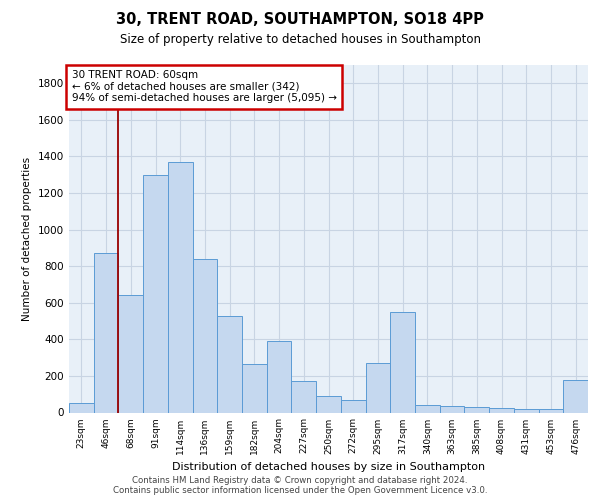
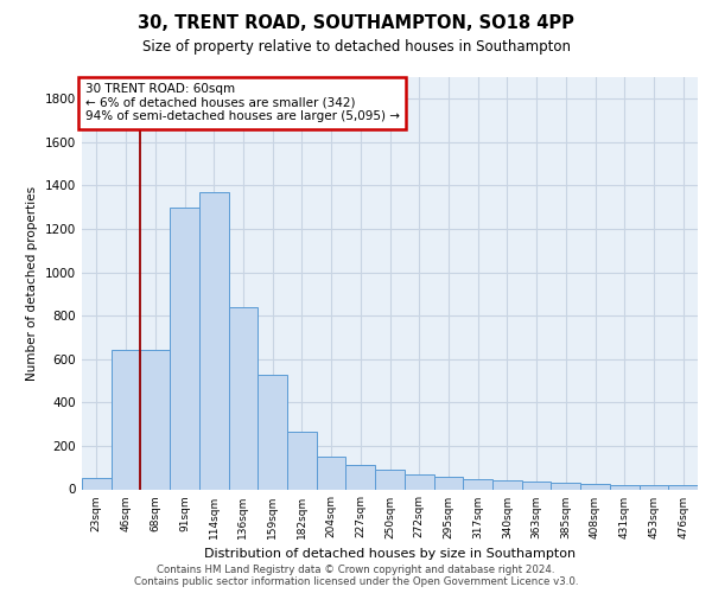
46sqm: 870 -> 640
204sqm: 390 -> 150
227sqm: 170 -> 110
295sqm: 270 -> 60
317sqm: 550 -> 40
476sqm: 180 -> 20
